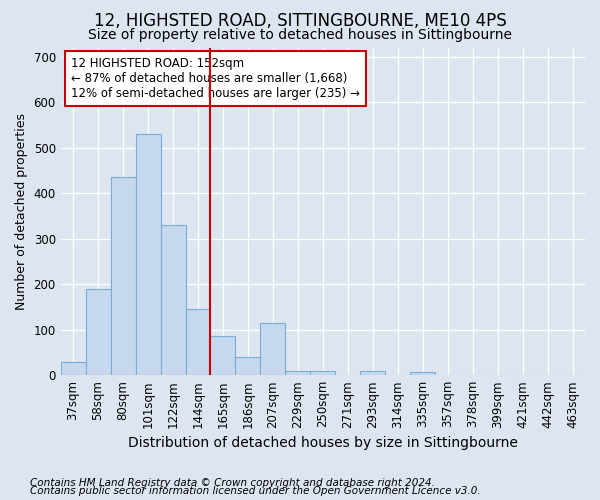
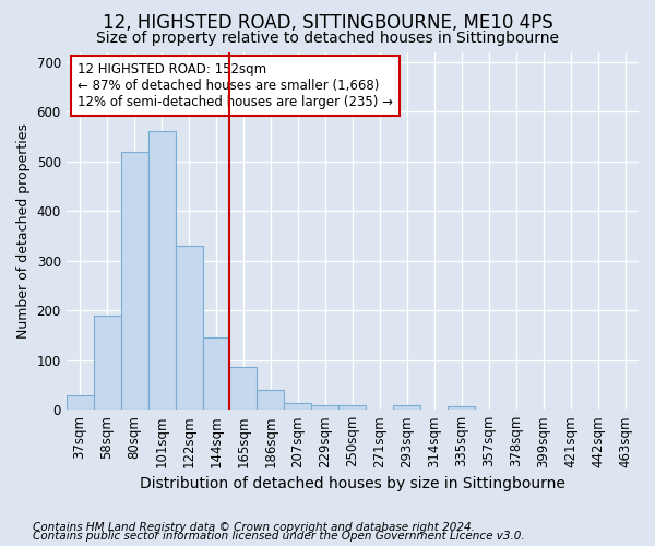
80sqm: 435 -> 520
101sqm: 530 -> 560
207sqm: 115 -> 13
